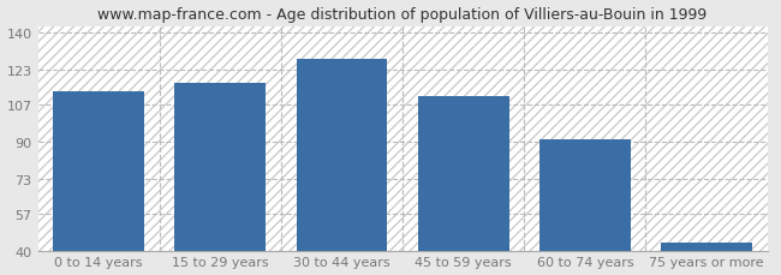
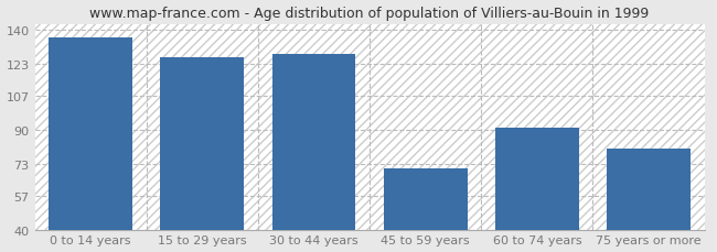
0 to 14 years: 113 -> 136
15 to 29 years: 117 -> 126
45 to 59 years: 111 -> 71
75 years or more: 44 -> 81
